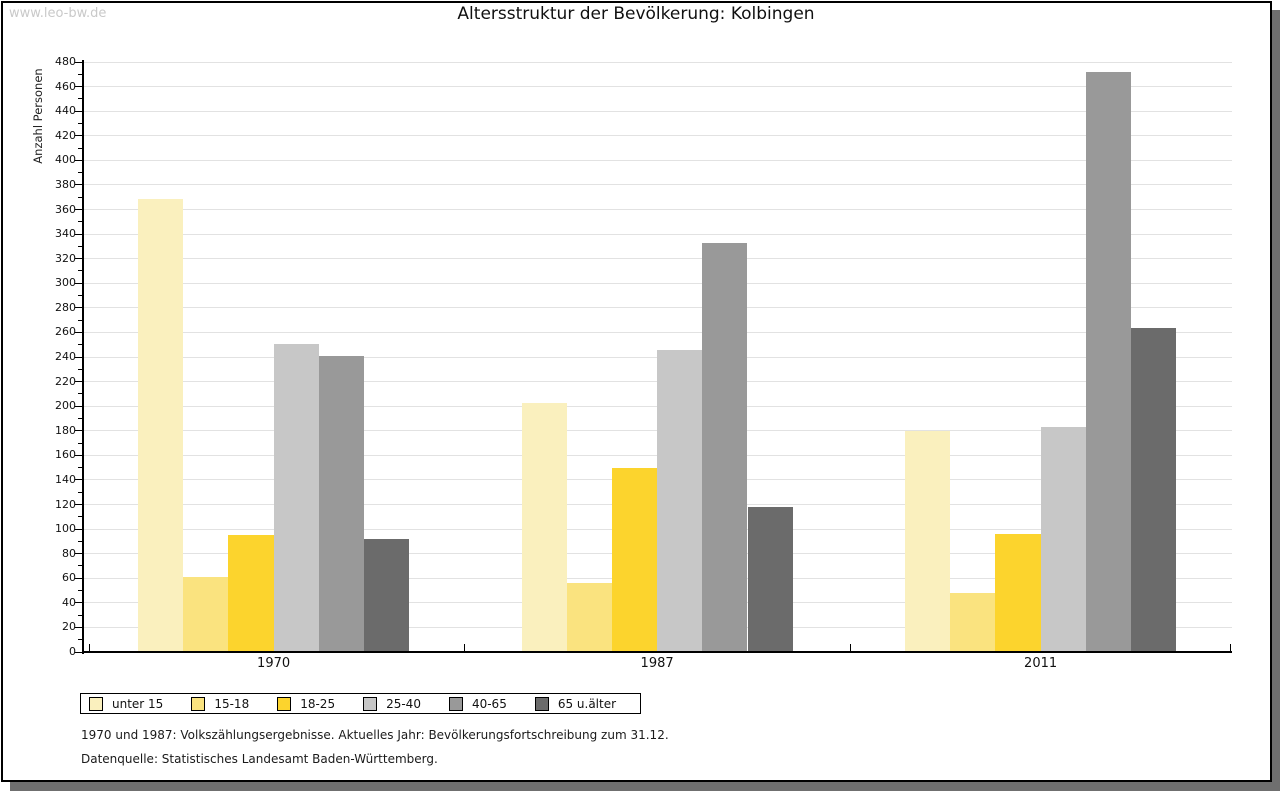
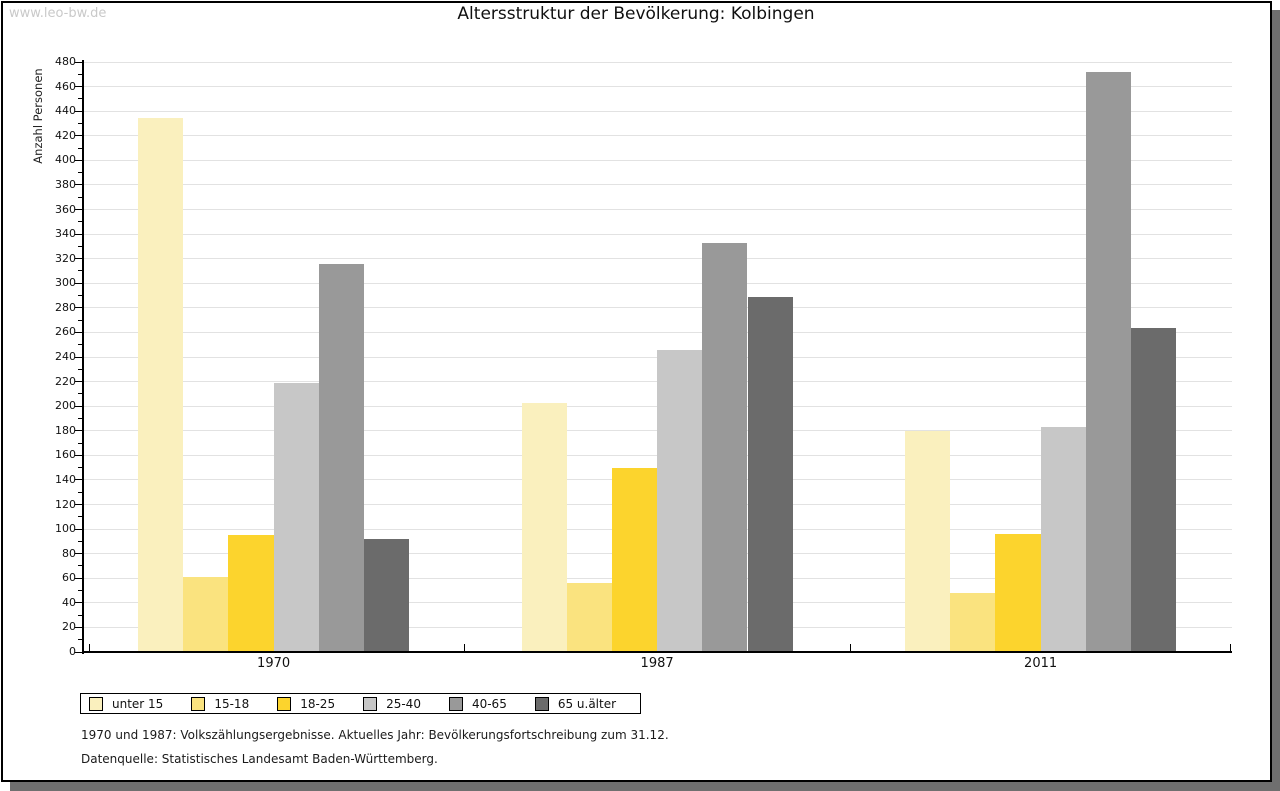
unter 15/1970: 368 -> 434
25-40/1970: 250 -> 218
40-65/1970: 240 -> 315
65 u.älter/1987: 117 -> 288
